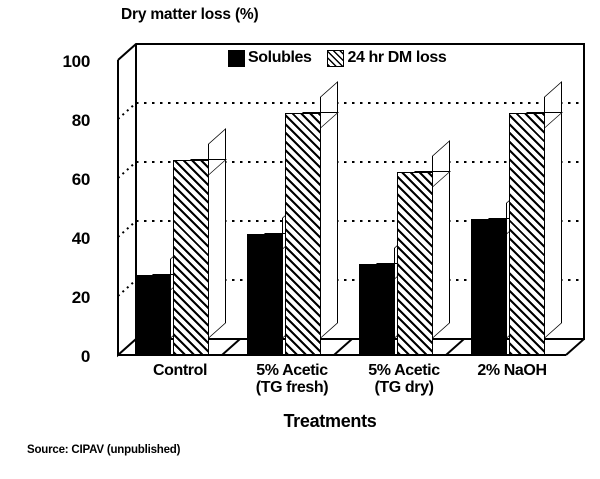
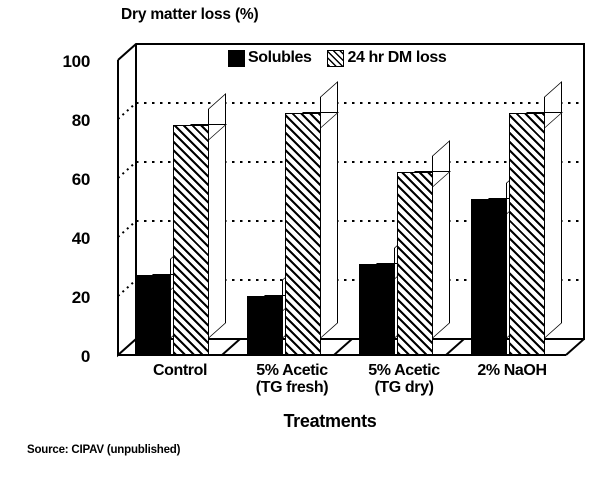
24 hr DM loss/Control: 66 -> 78
Solubles/5% Acetic (TG fresh): 41 -> 20
Solubles/2% NaOH: 46 -> 53
